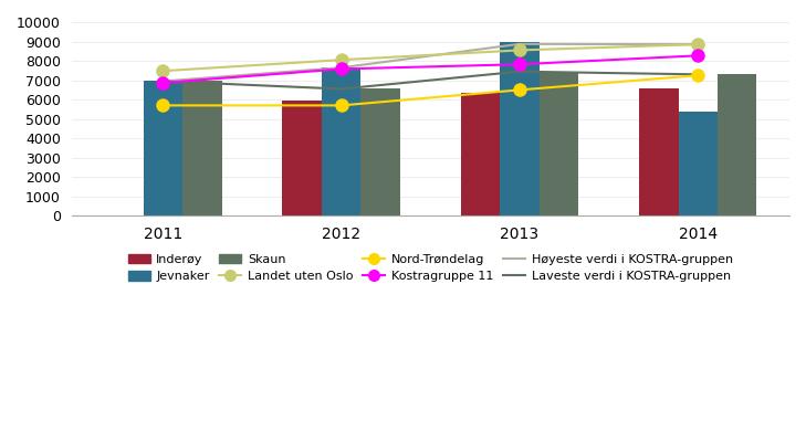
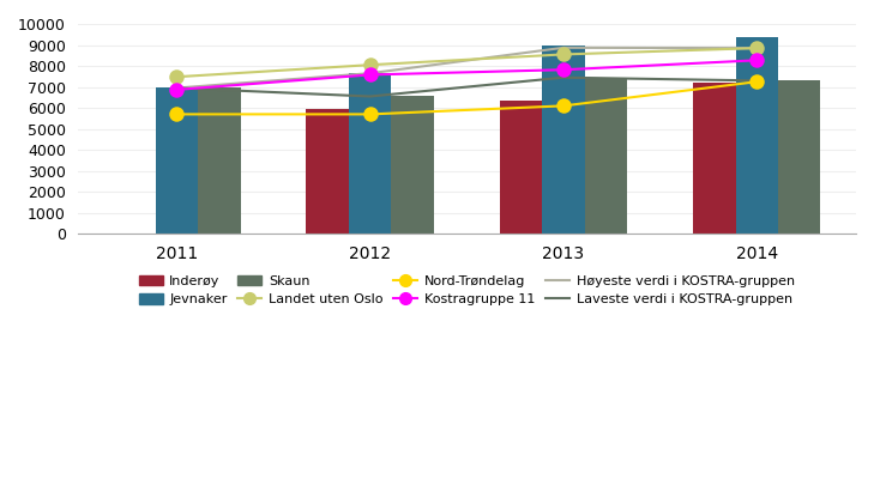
Nord-Trøndelag/2013: 6500 -> 6100
Inderøy/2014: 6600 -> 7200
Jevnaker/2014: 5400 -> 9400
